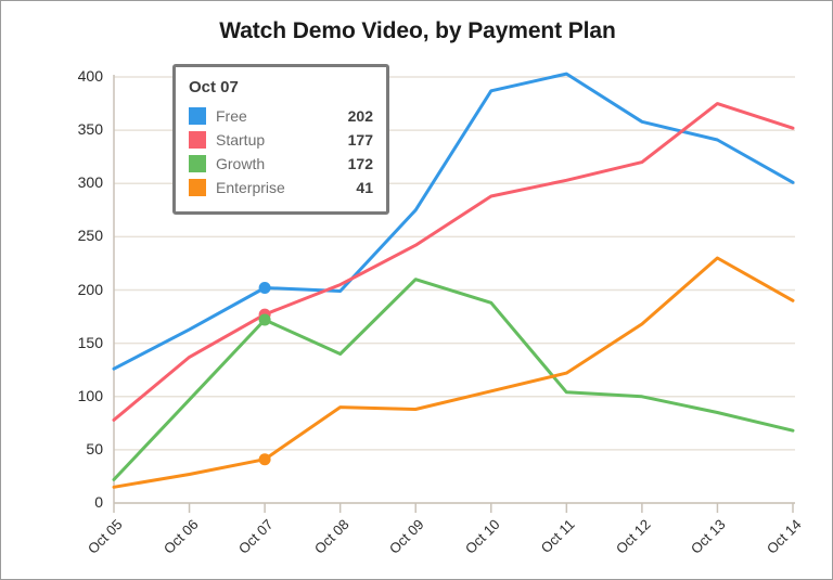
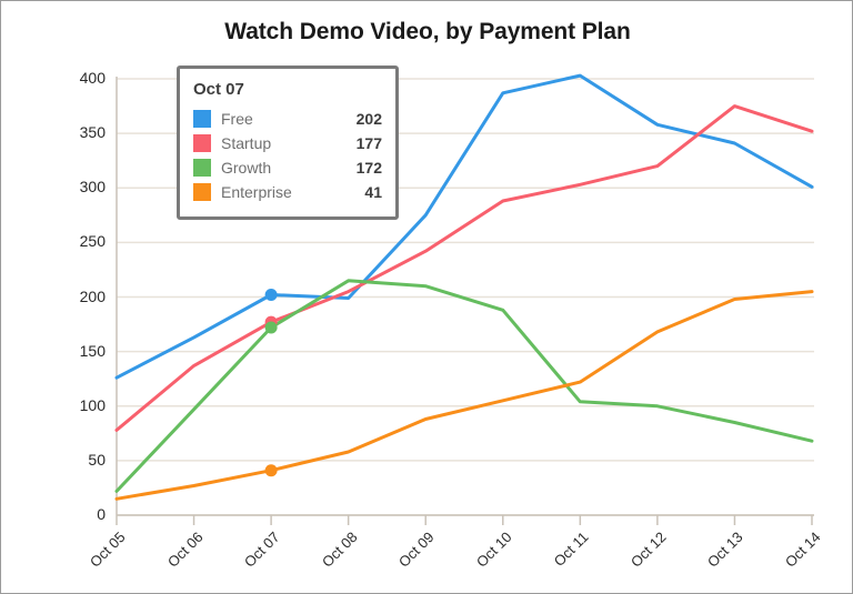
Growth/Oct 08: 140 -> 220
Enterprise/Oct 08: 90 -> 60
Enterprise/Oct 13: 230 -> 200
Enterprise/Oct 14: 190 -> 200
